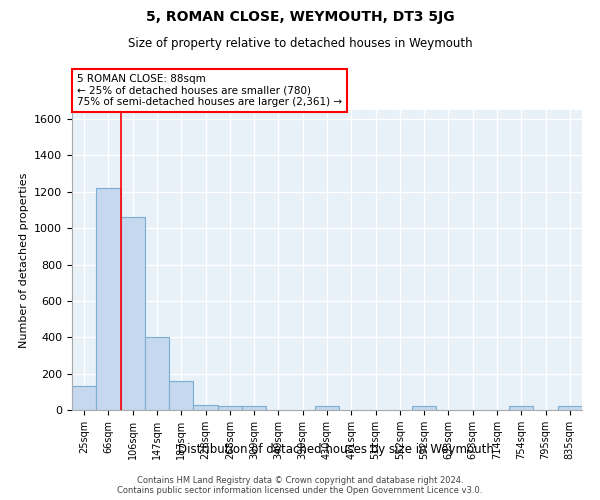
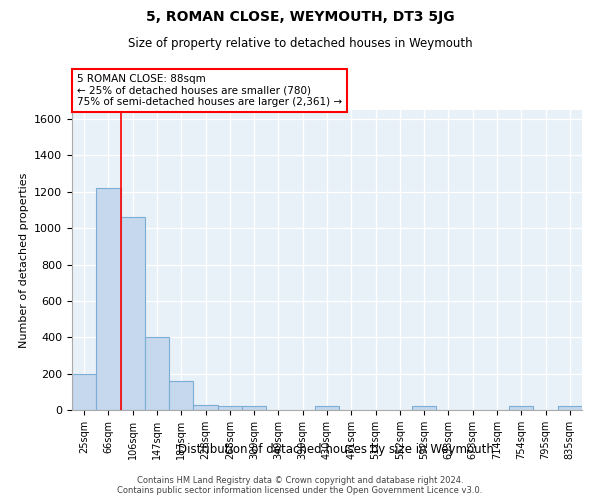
25sqm: 130 -> 200
